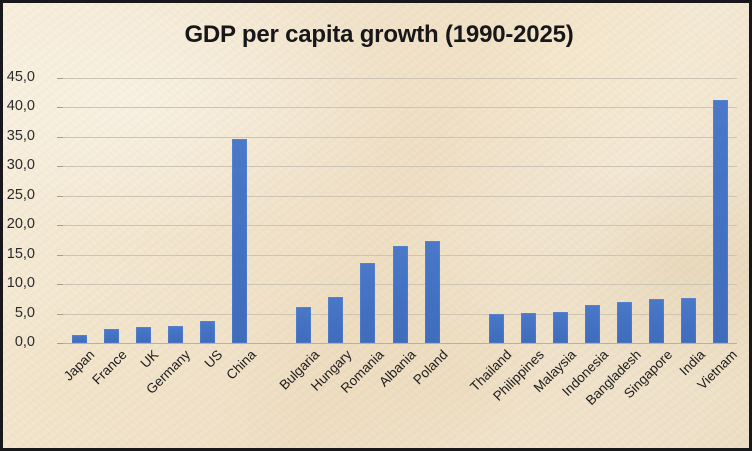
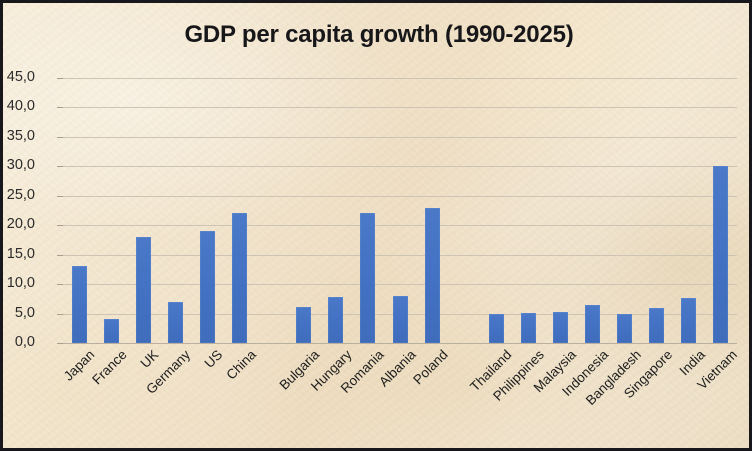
Japan: 1 -> 13
France: 2 -> 4
UK: 3 -> 18
Germany: 3 -> 7
US: 4 -> 19
China: 35 -> 22
Romania: 14 -> 22
Albania: 16 -> 8
Poland: 17 -> 23
Bangladesh: 7 -> 5
Singapore: 7 -> 6
Vietnam: 41 -> 30
